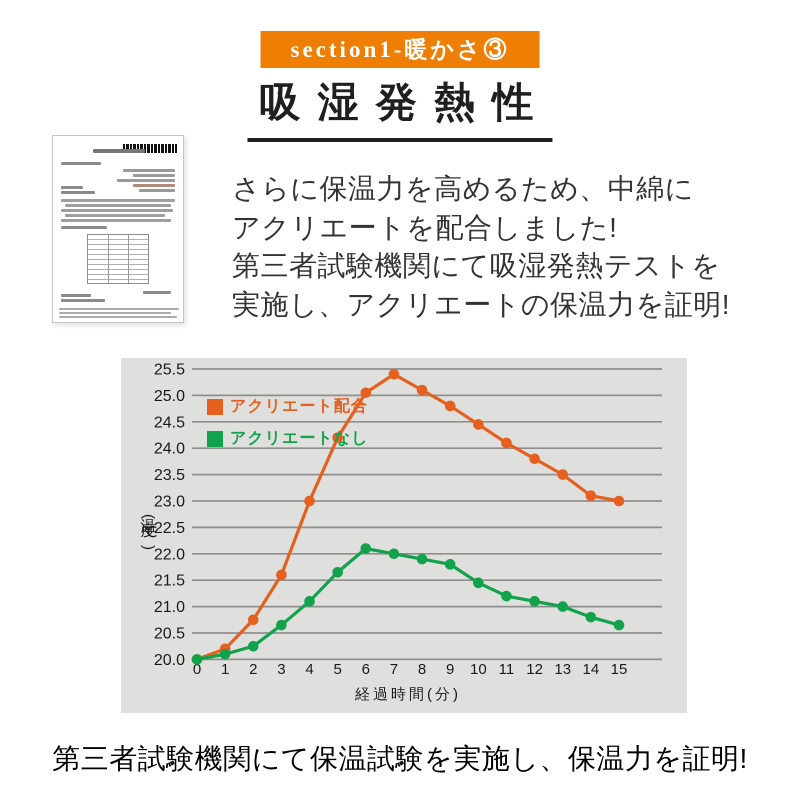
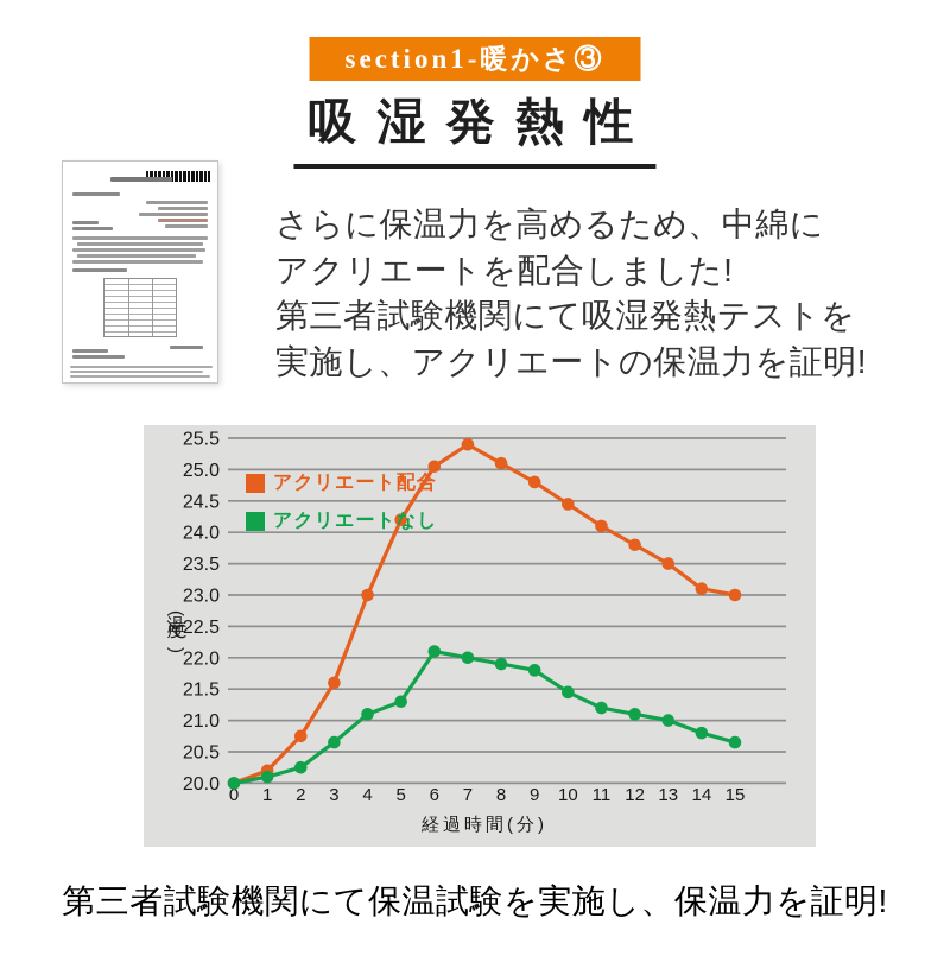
アクリエートなし/5: 21.6 -> 21.3
